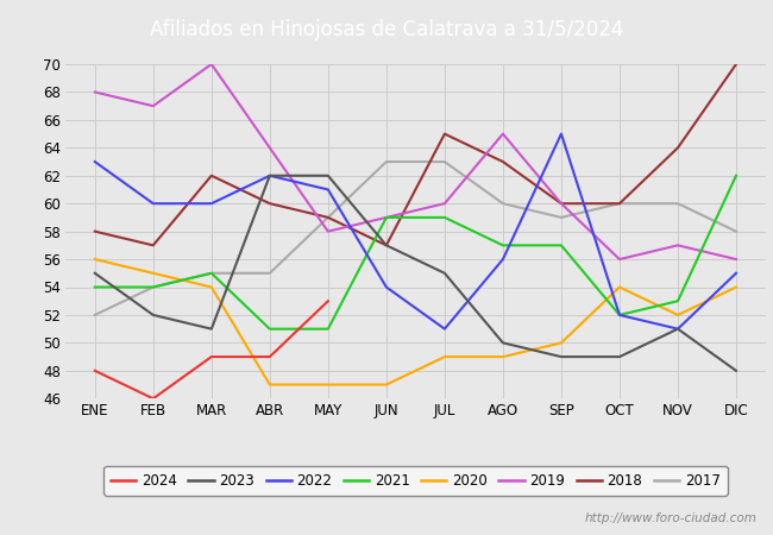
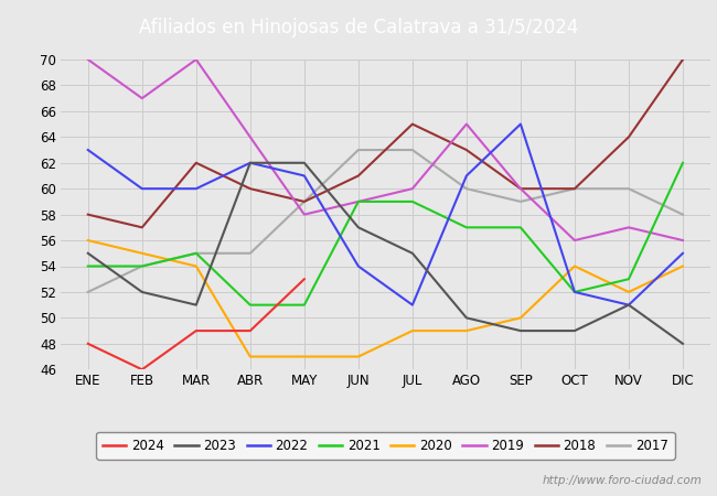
2019/ENE: 68 -> 70
2018/JUN: 57 -> 61
2022/AGO: 56 -> 61
